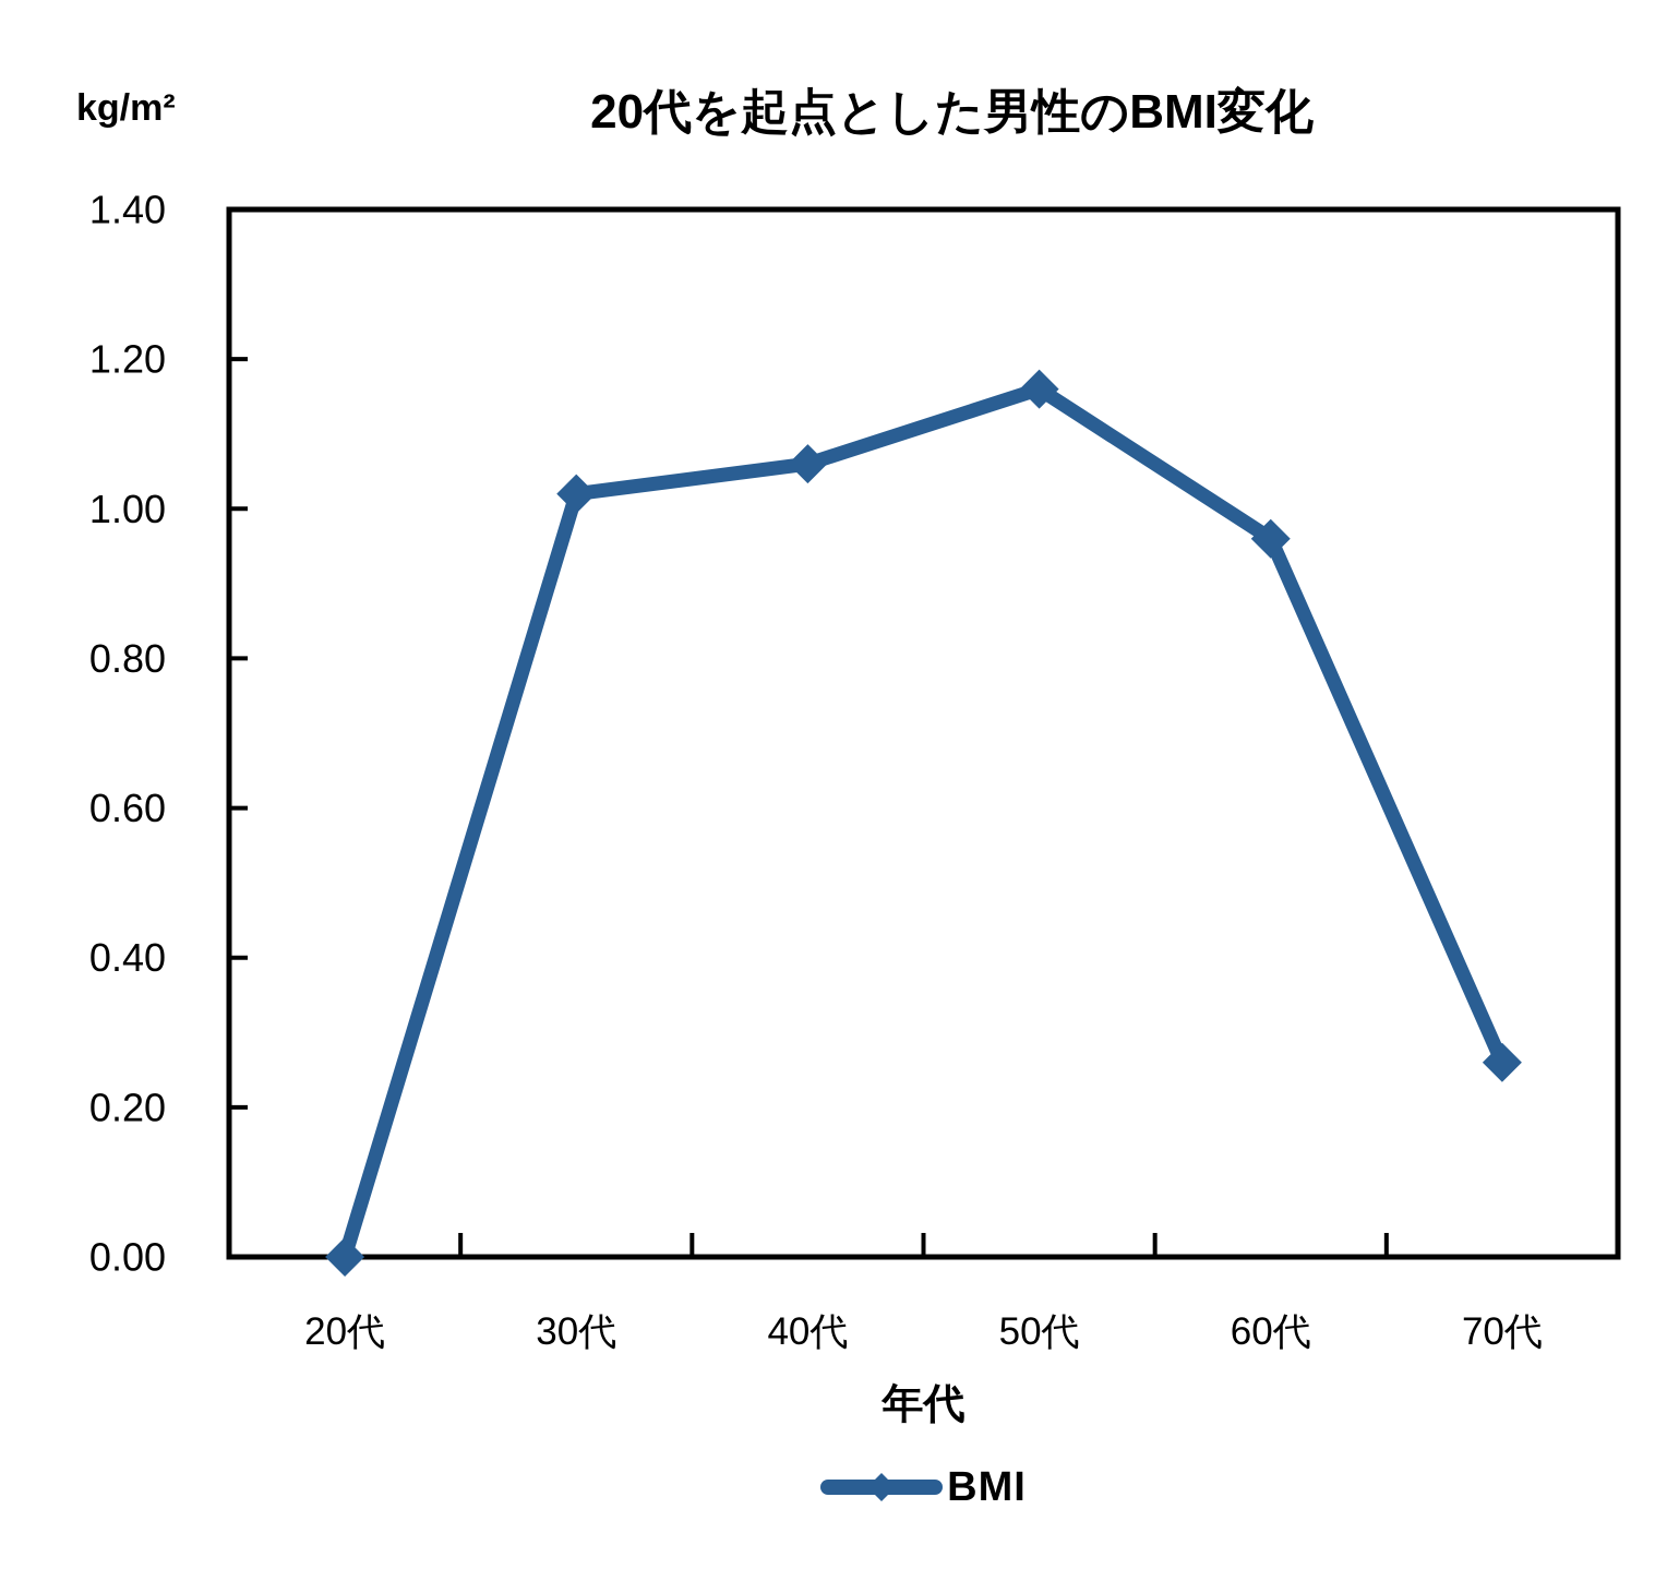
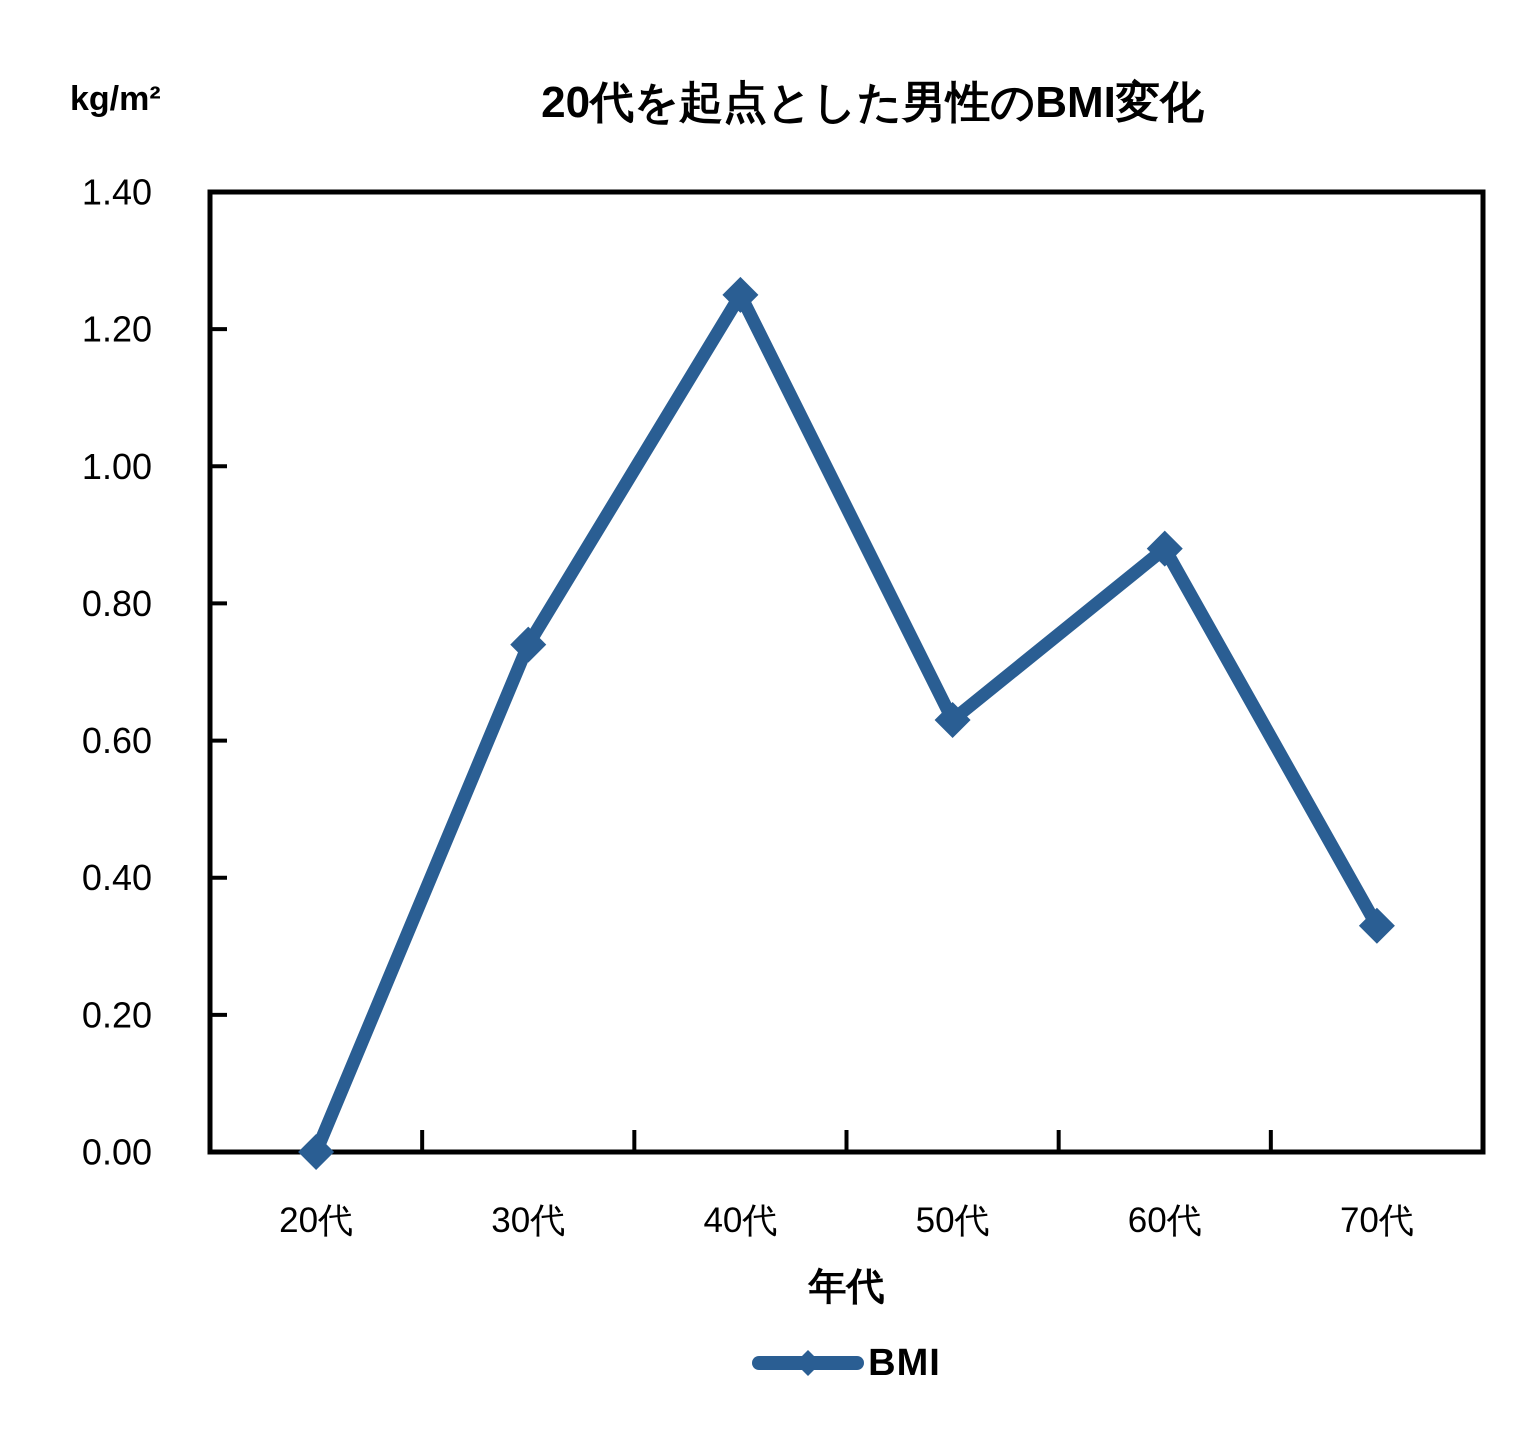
30代: 1.02 -> 0.74
40代: 1.06 -> 1.25
50代: 1.16 -> 0.63
60代: 0.96 -> 0.88
70代: 0.26 -> 0.33
